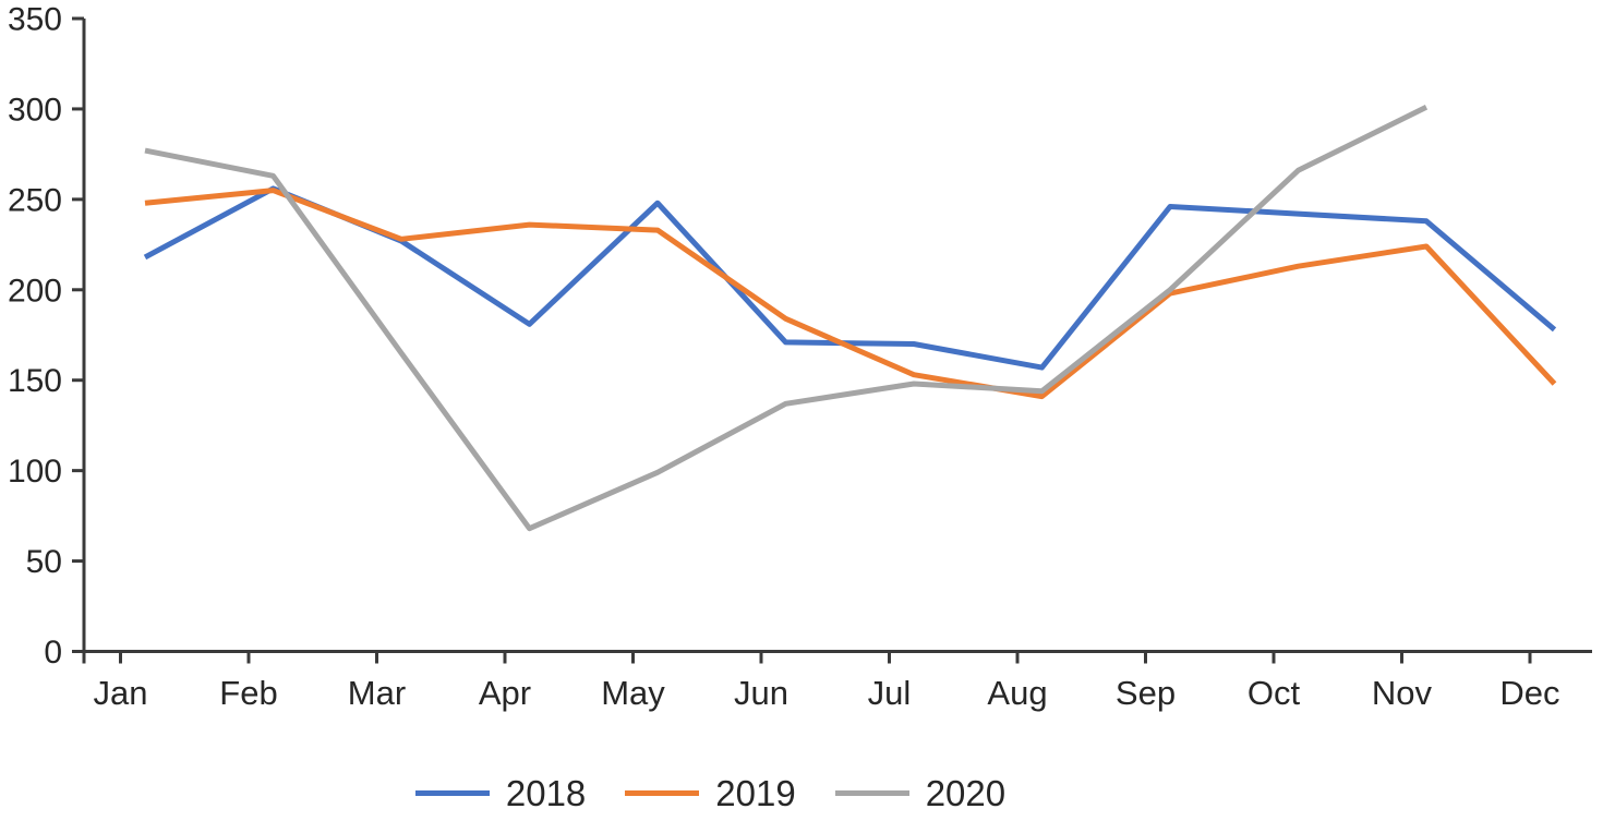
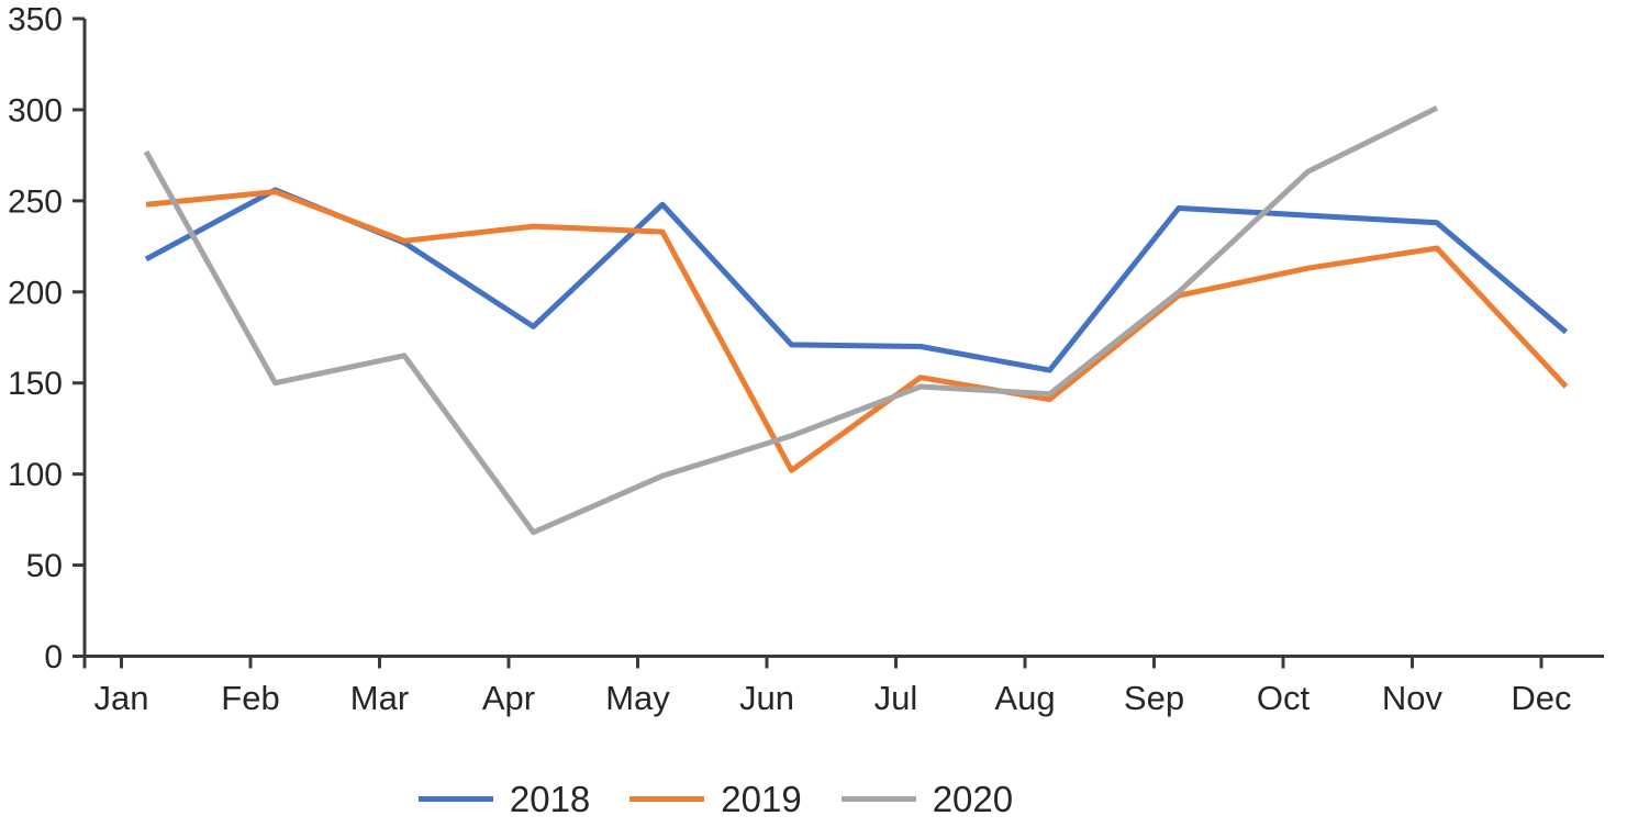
2020/Feb: 263 -> 150
2019/Jun: 184 -> 102
2020/Jun: 137 -> 121
